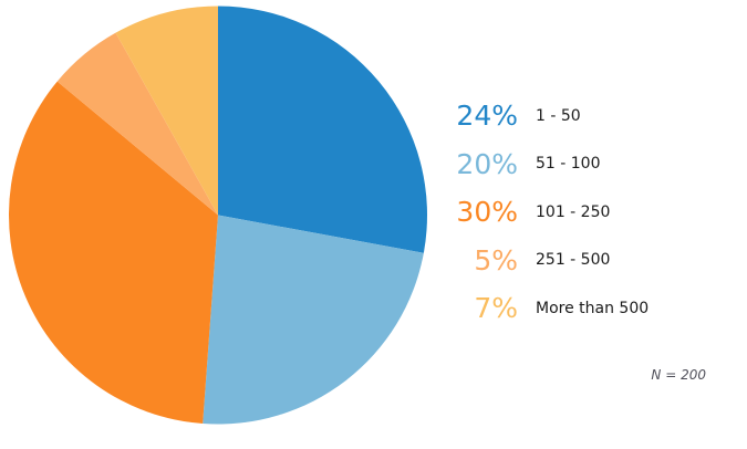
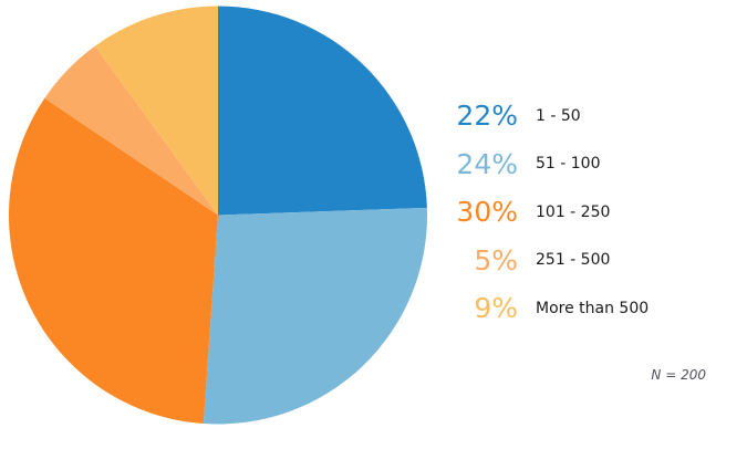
1 - 50: 24% -> 22%
51 - 100: 20% -> 24%
More than 500: 7% -> 9%
